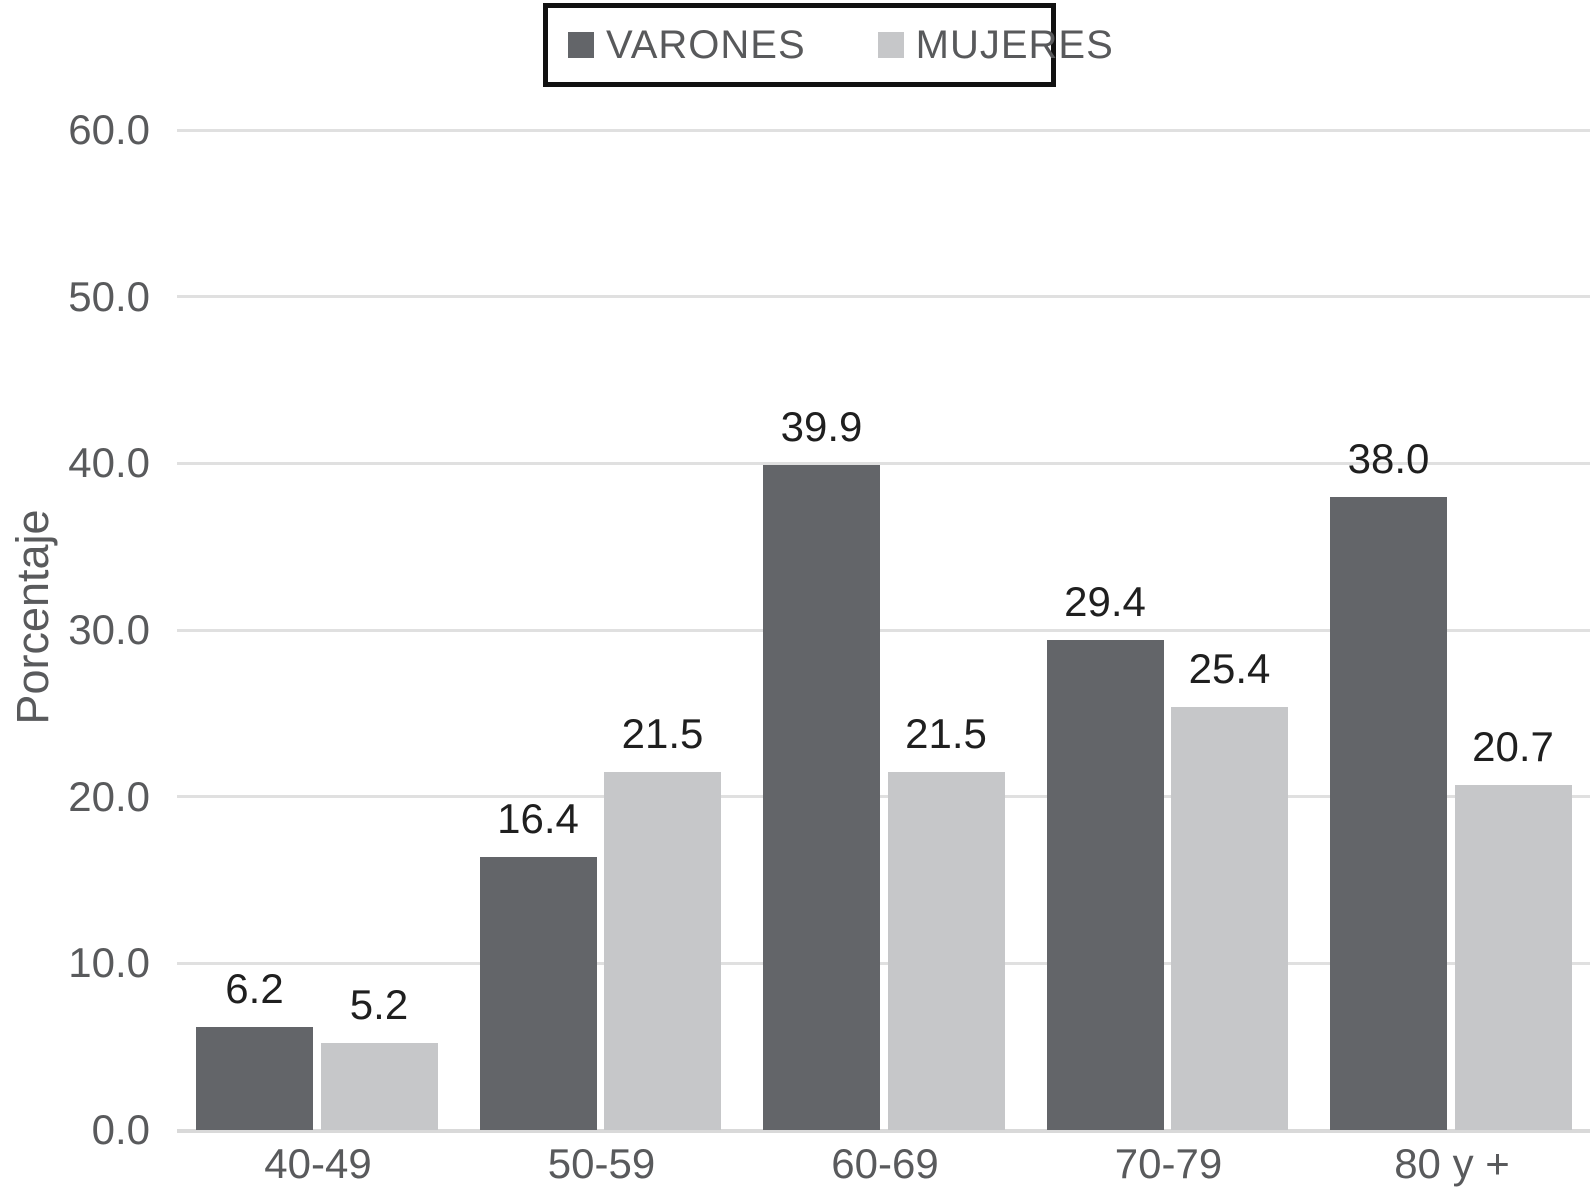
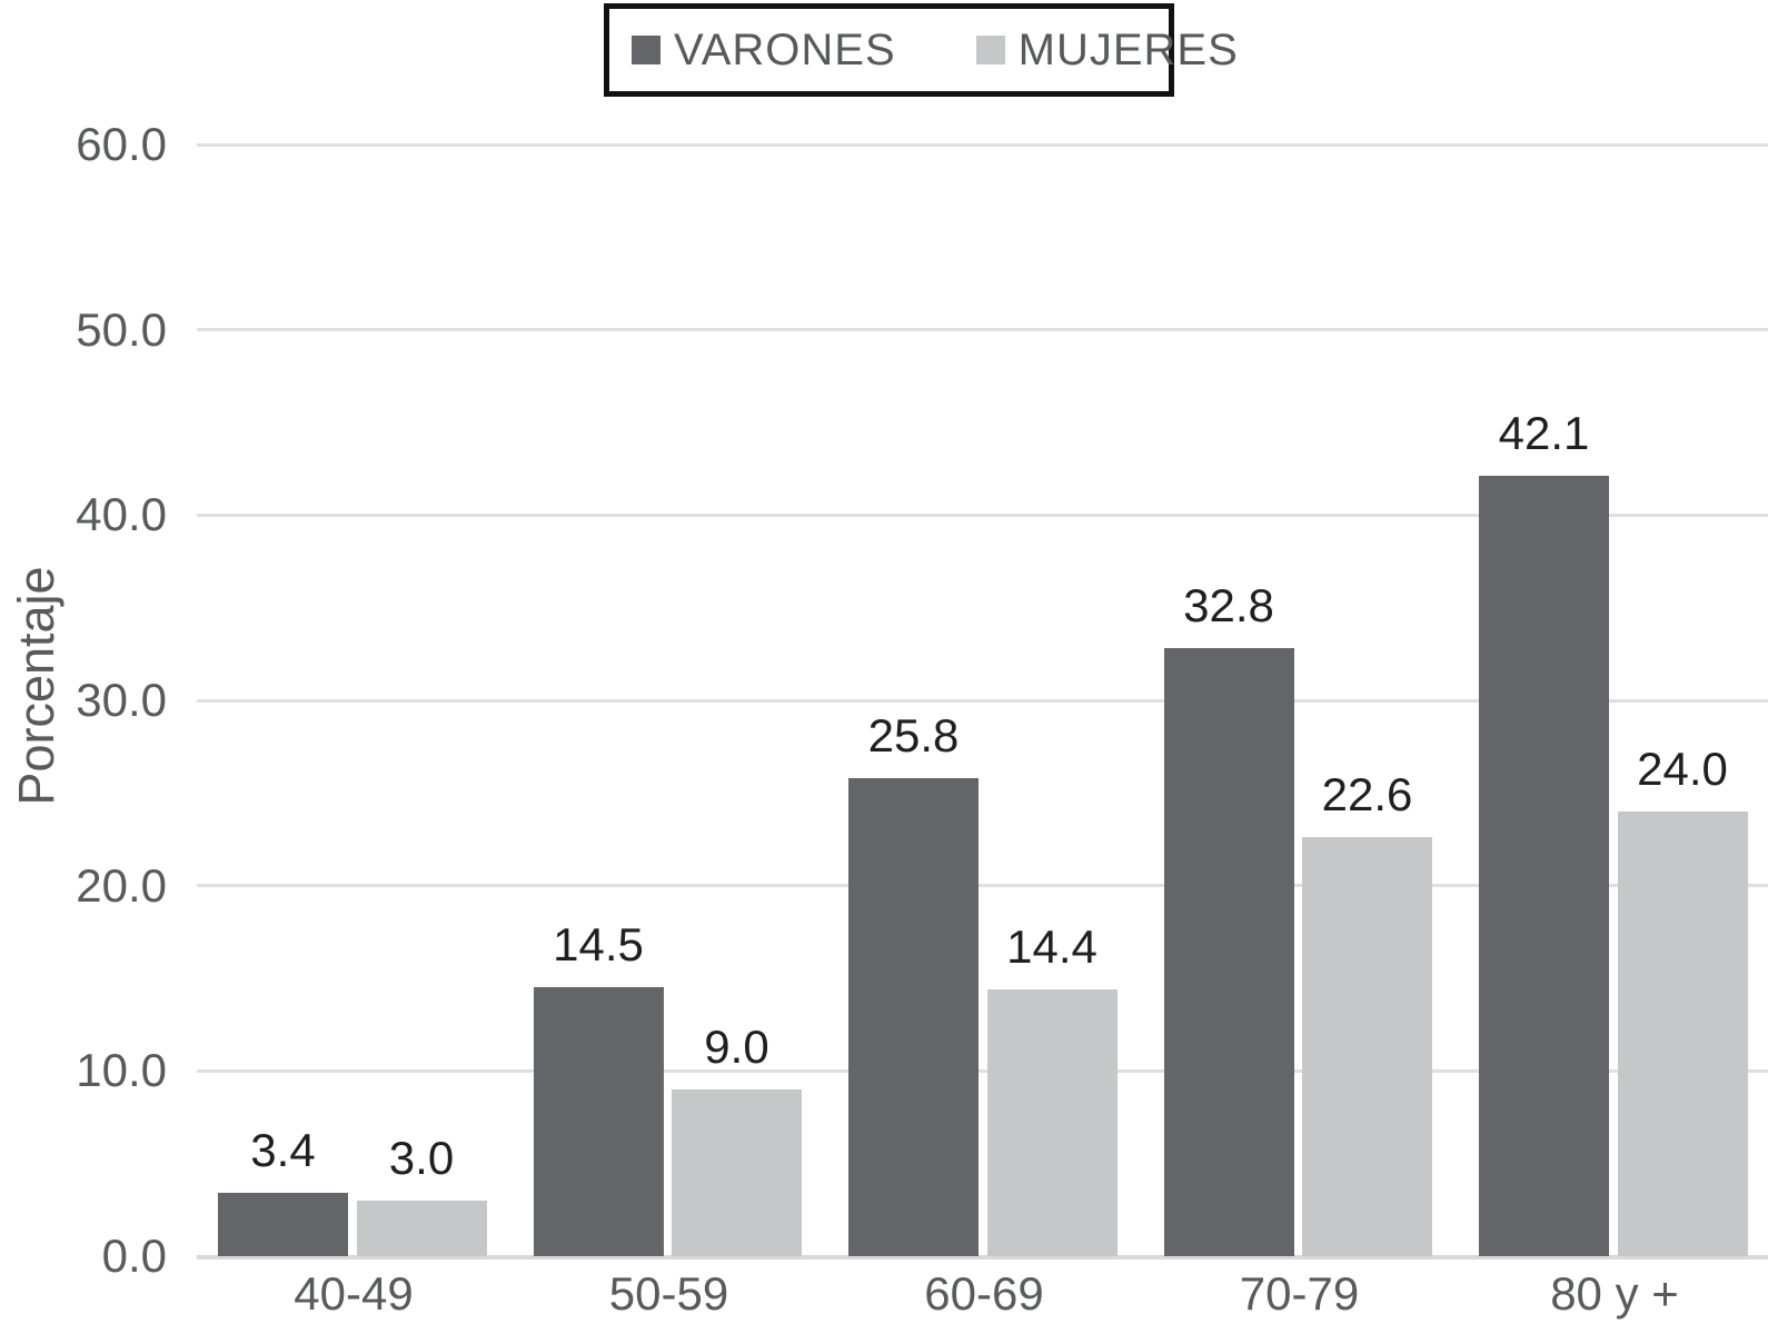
VARONES/40-49: 6.2 -> 3.4
MUJERES/40-49: 5.2 -> 3.0
VARONES/50-59: 16.4 -> 14.5
MUJERES/50-59: 21.5 -> 9.0
VARONES/60-69: 39.9 -> 25.8
MUJERES/60-69: 21.5 -> 14.4
VARONES/70-79: 29.4 -> 32.8
MUJERES/70-79: 25.4 -> 22.6
VARONES/80 y +: 38.0 -> 42.1
MUJERES/80 y +: 20.7 -> 24.0
